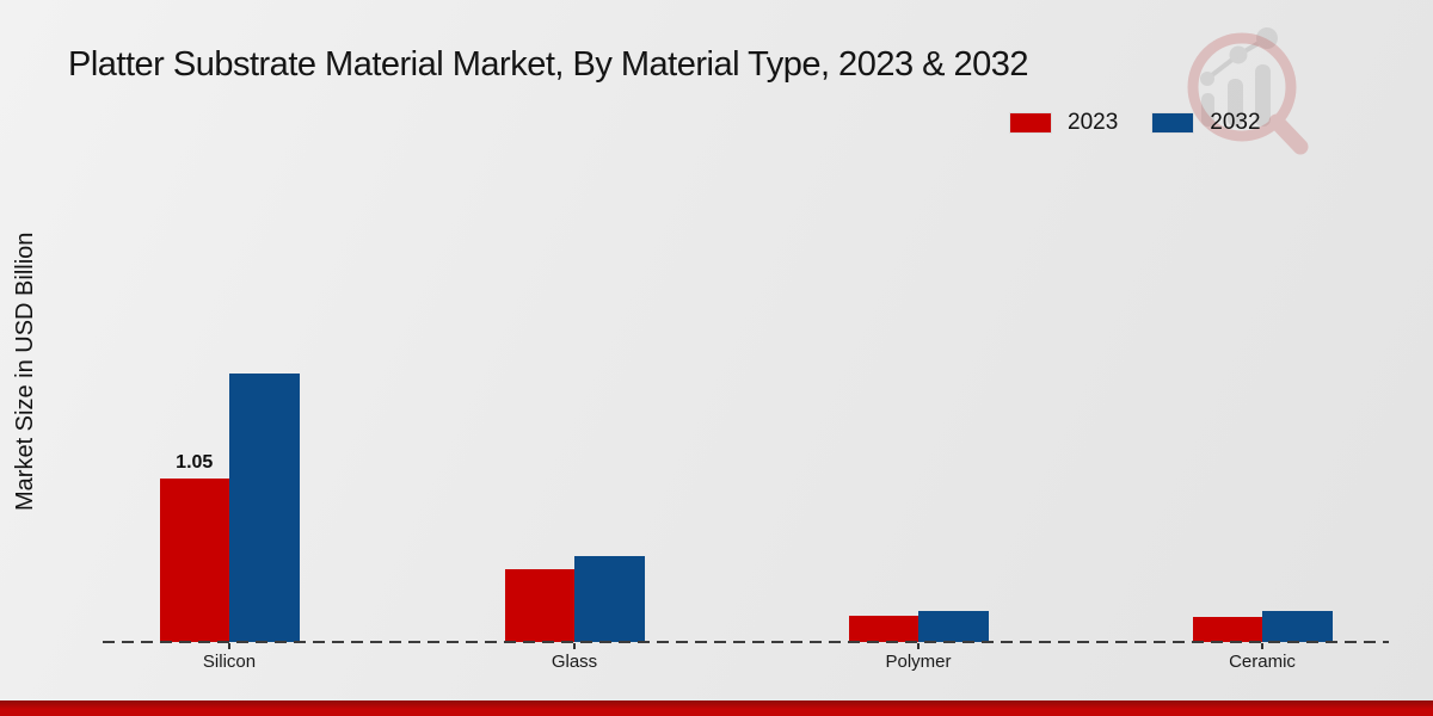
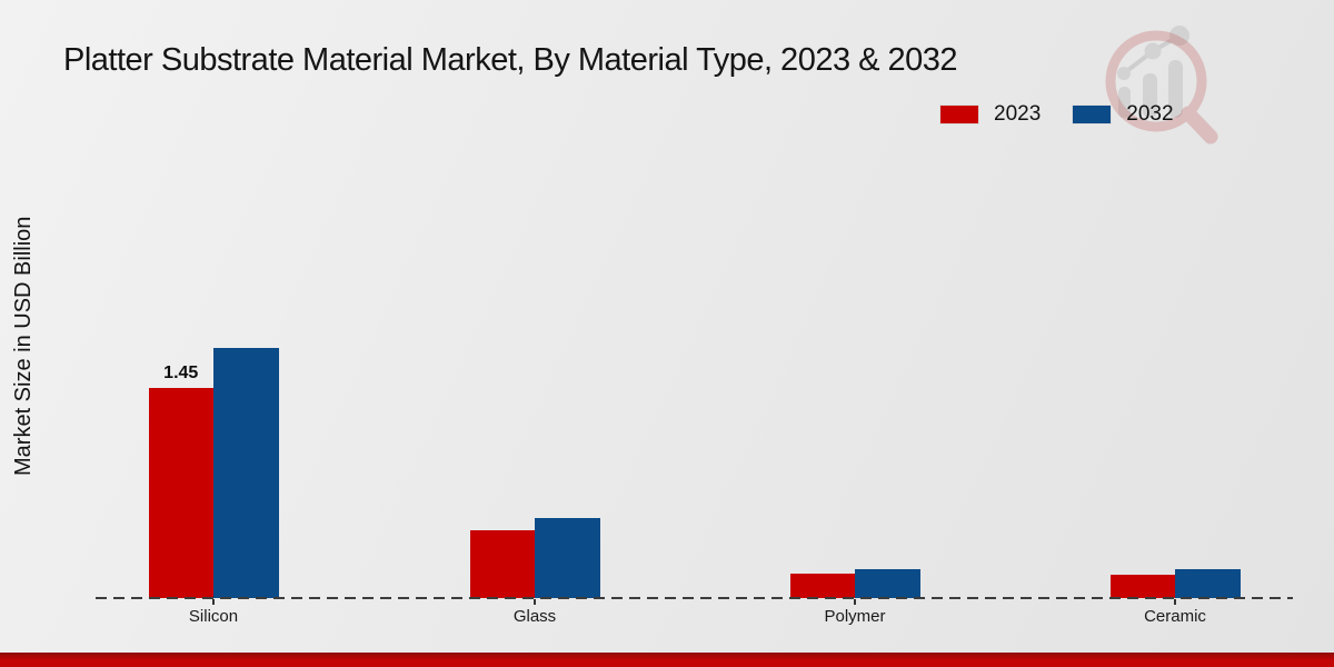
2023/Silicon: 1.05 -> 1.45
